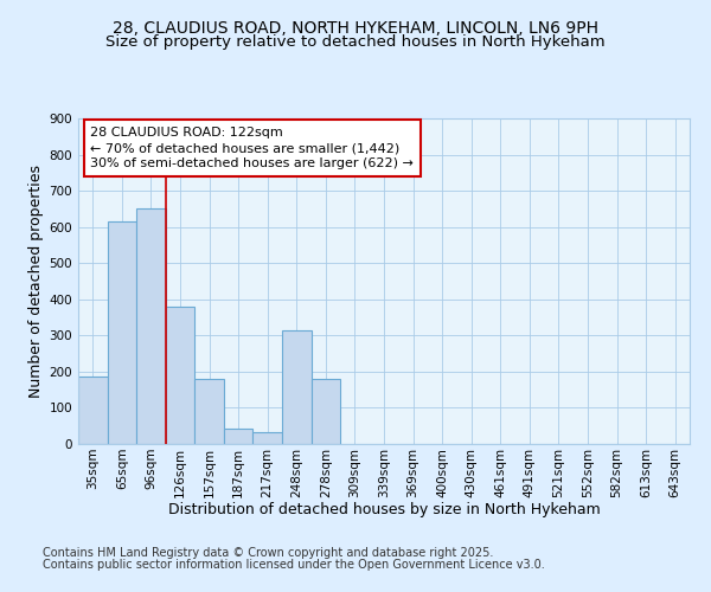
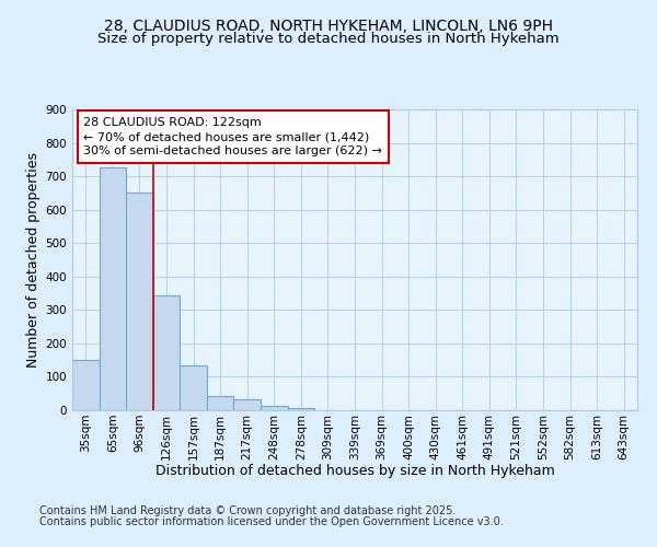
35sqm: 185 -> 150
65sqm: 615 -> 725
126sqm: 380 -> 345
157sqm: 180 -> 133
248sqm: 315 -> 12
278sqm: 180 -> 7
